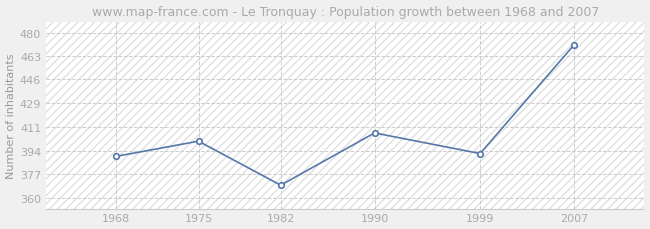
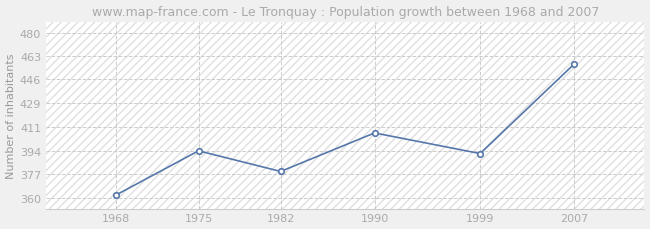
1968: 390 -> 362
1975: 401 -> 394
1982: 369 -> 379
2007: 471 -> 457
